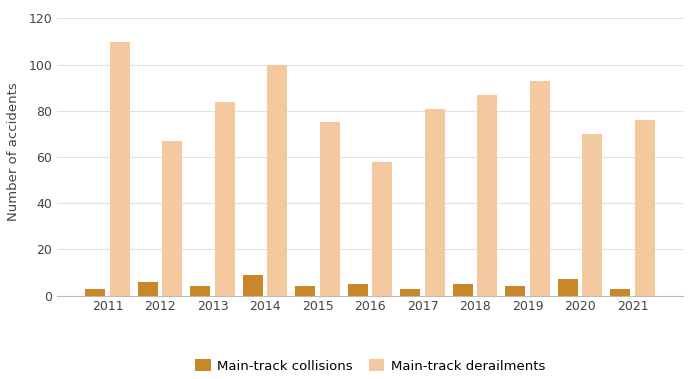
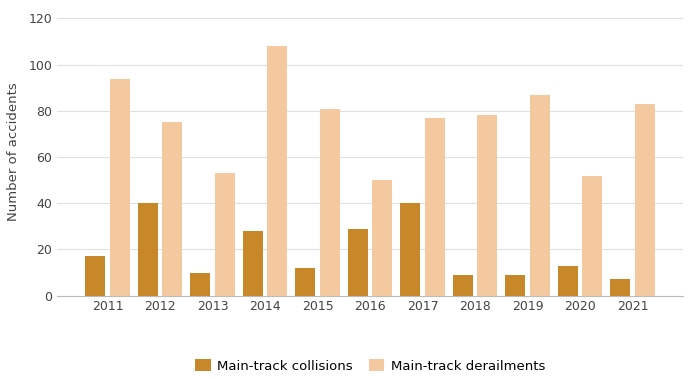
Main-track collisions/2011: 3 -> 17
Main-track derailments/2011: 110 -> 94
Main-track collisions/2012: 6 -> 40
Main-track derailments/2012: 67 -> 75
Main-track collisions/2013: 4 -> 10
Main-track derailments/2013: 84 -> 53
Main-track collisions/2014: 9 -> 28
Main-track derailments/2014: 100 -> 108
Main-track collisions/2015: 4 -> 12
Main-track derailments/2015: 75 -> 81
Main-track collisions/2016: 5 -> 29
Main-track derailments/2016: 58 -> 50
Main-track collisions/2017: 3 -> 40
Main-track derailments/2017: 81 -> 77
Main-track collisions/2018: 5 -> 9
Main-track derailments/2018: 87 -> 78
Main-track collisions/2019: 4 -> 9
Main-track derailments/2019: 93 -> 87
Main-track collisions/2020: 7 -> 13
Main-track derailments/2020: 70 -> 52
Main-track collisions/2021: 3 -> 7
Main-track derailments/2021: 76 -> 83
